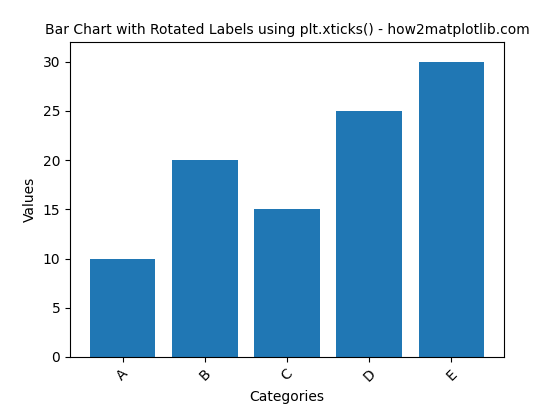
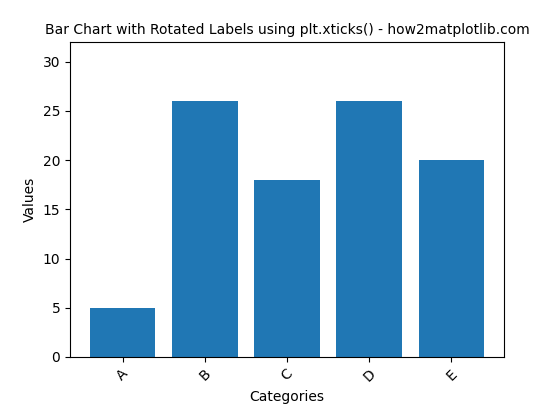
A: 10 -> 5
B: 20 -> 26
C: 15 -> 18
D: 25 -> 26
E: 30 -> 20
